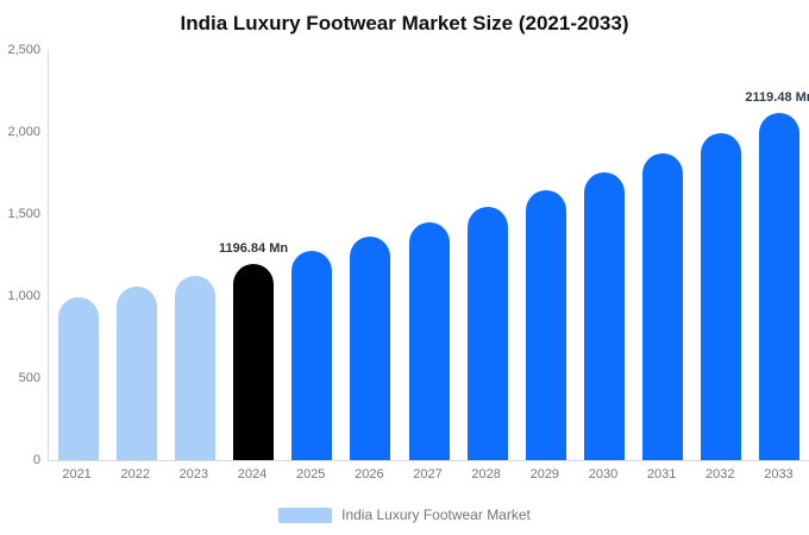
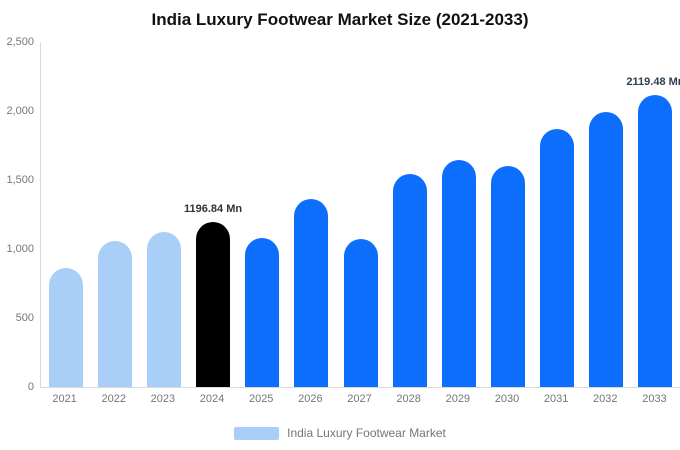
2021: 990 -> 860
2025: 1280 -> 1080
2027: 1450 -> 1070
2030: 1750 -> 1600
